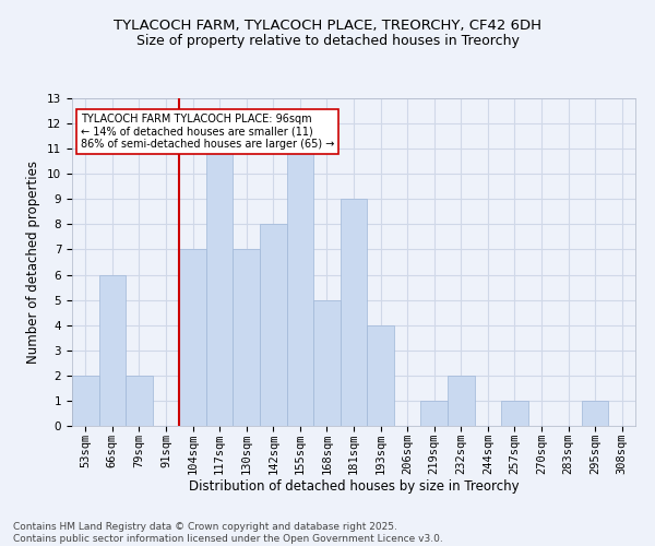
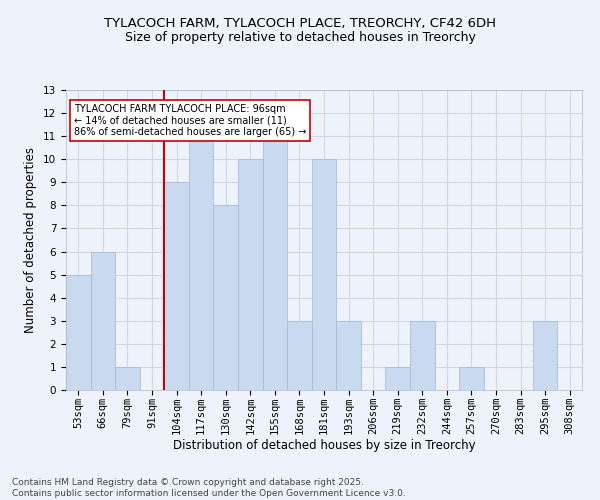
53sqm: 2 -> 5
79sqm: 2 -> 1
104sqm: 7 -> 9
130sqm: 7 -> 8
142sqm: 8 -> 10
168sqm: 5 -> 3
181sqm: 9 -> 10
193sqm: 4 -> 3
232sqm: 2 -> 3
295sqm: 1 -> 3
